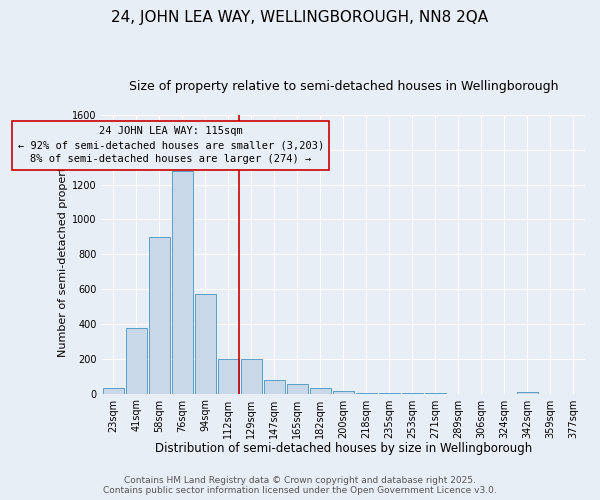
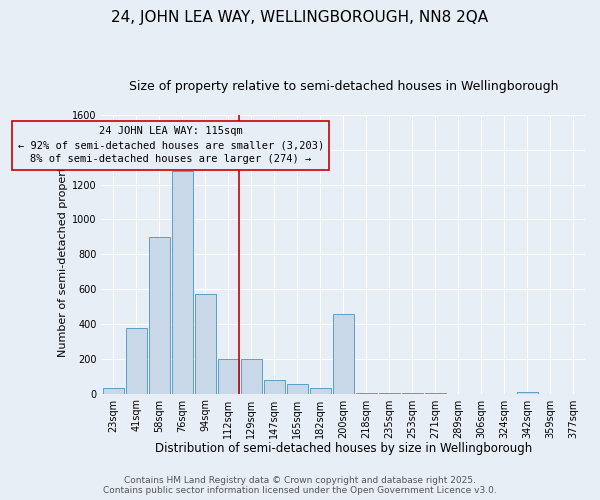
200sqm: 20 -> 460
